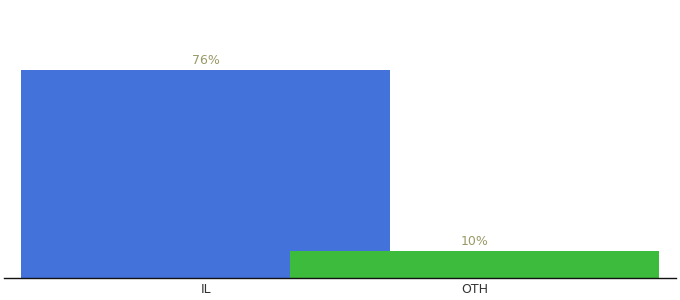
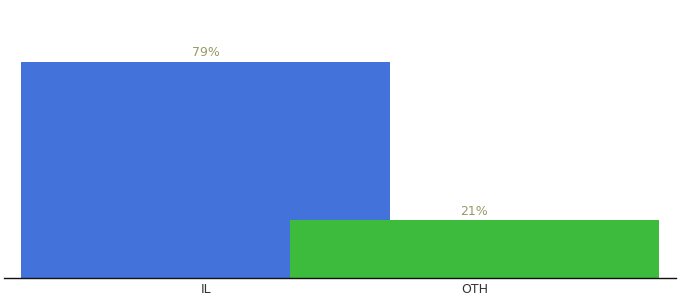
IL: 76% -> 79%
OTH: 10% -> 21%
